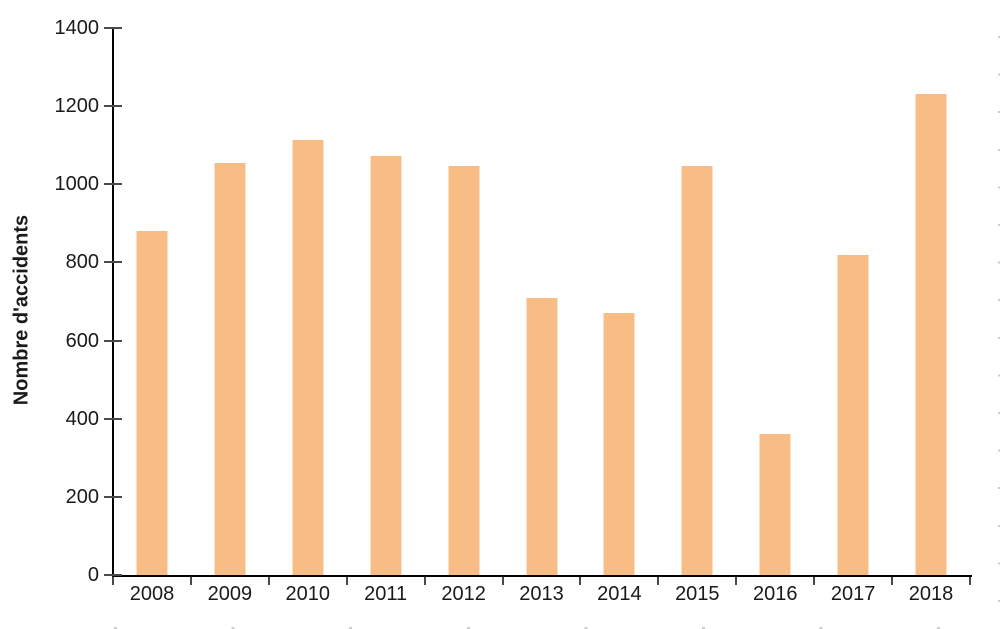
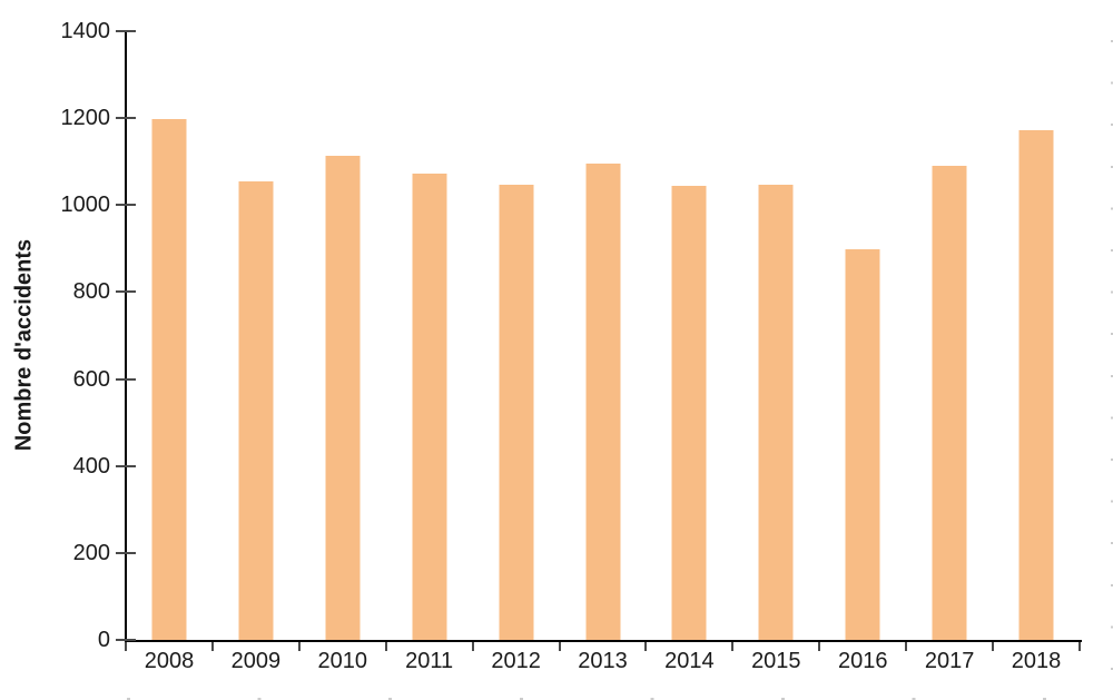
2008: 880 -> 1200
2013: 710 -> 1100
2014: 670 -> 1040
2016: 360 -> 900
2017: 820 -> 1090
2018: 1230 -> 1170
